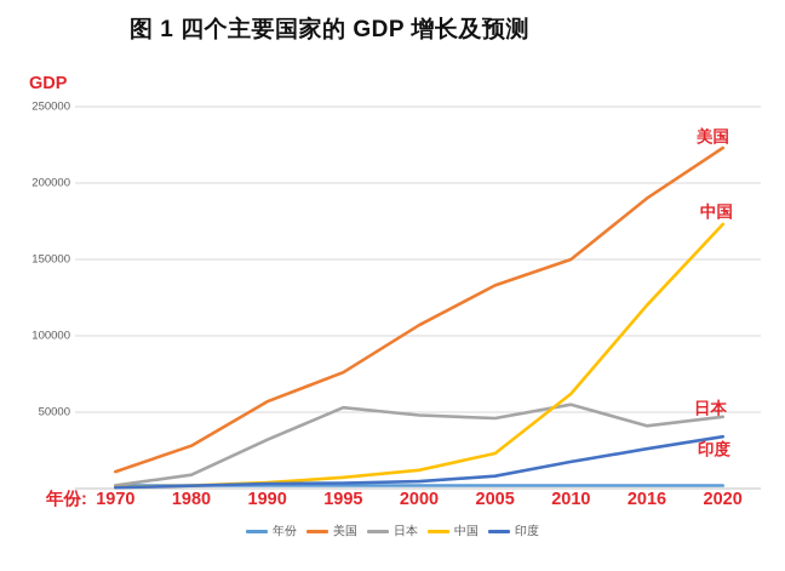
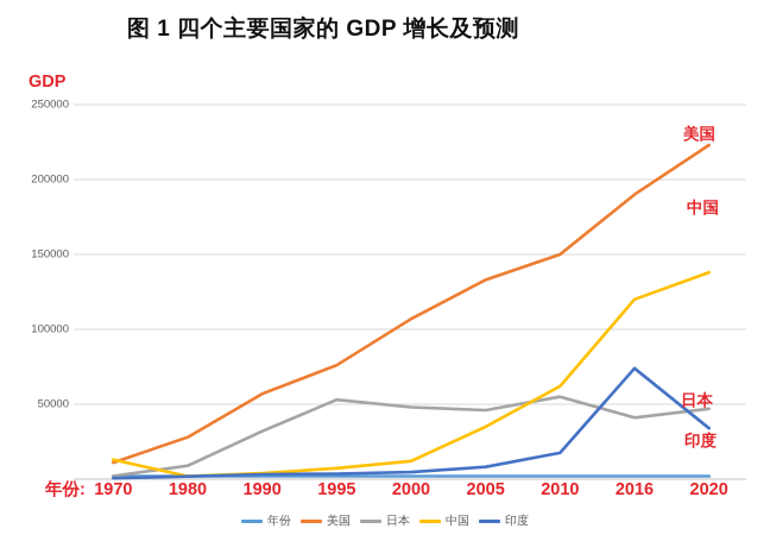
中国/1970: 1000 -> 13000
中国/2005: 23000 -> 35000
印度/2016: 26000 -> 74000
中国/2020: 173000 -> 138000
